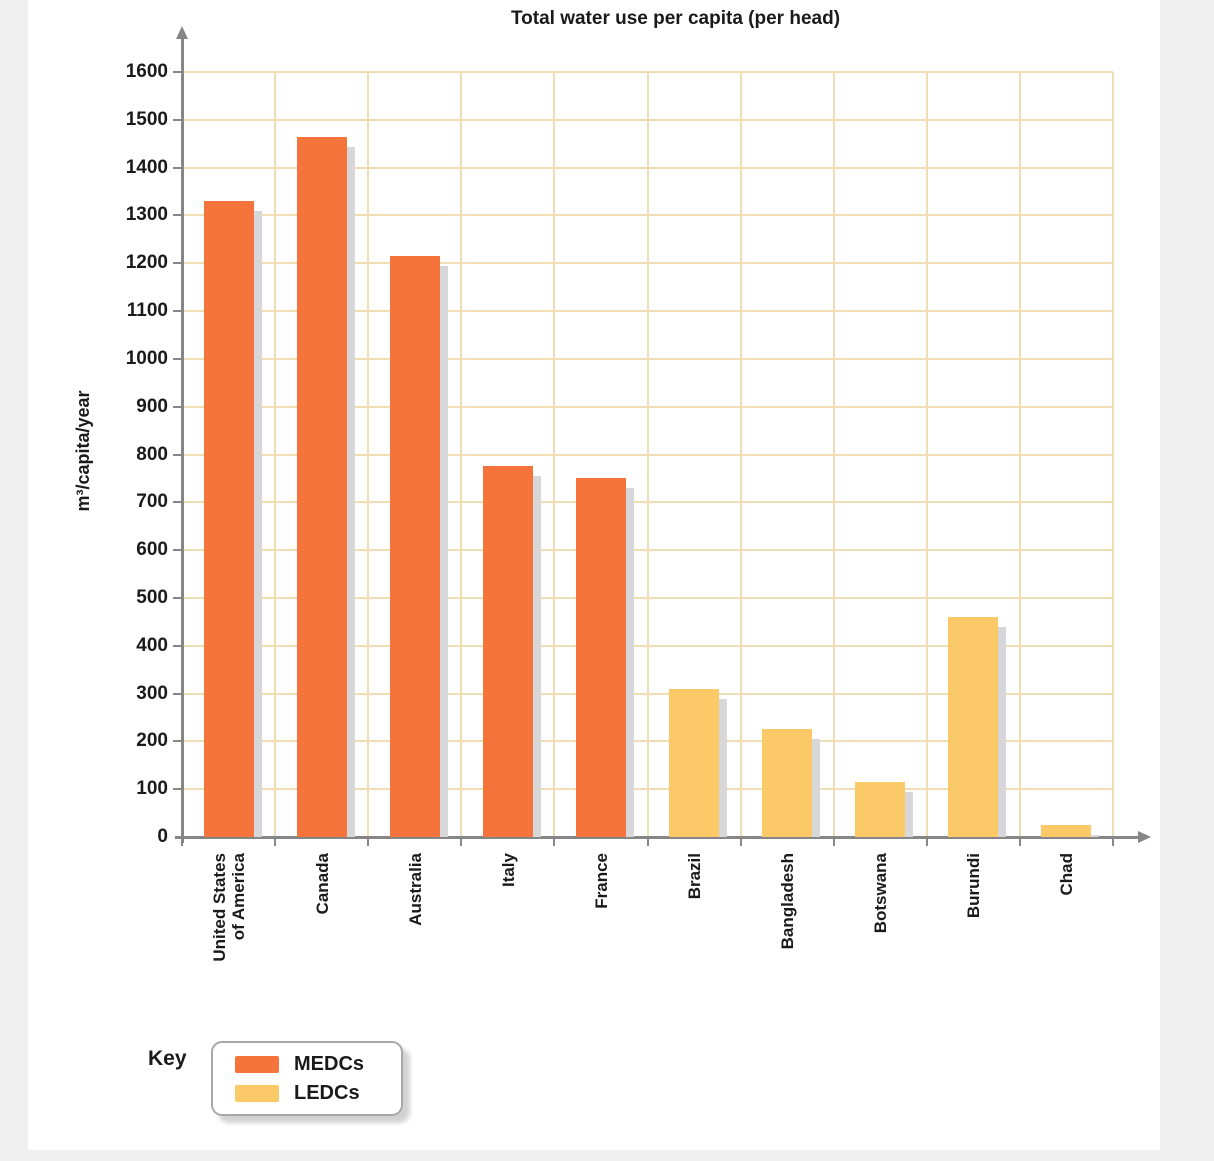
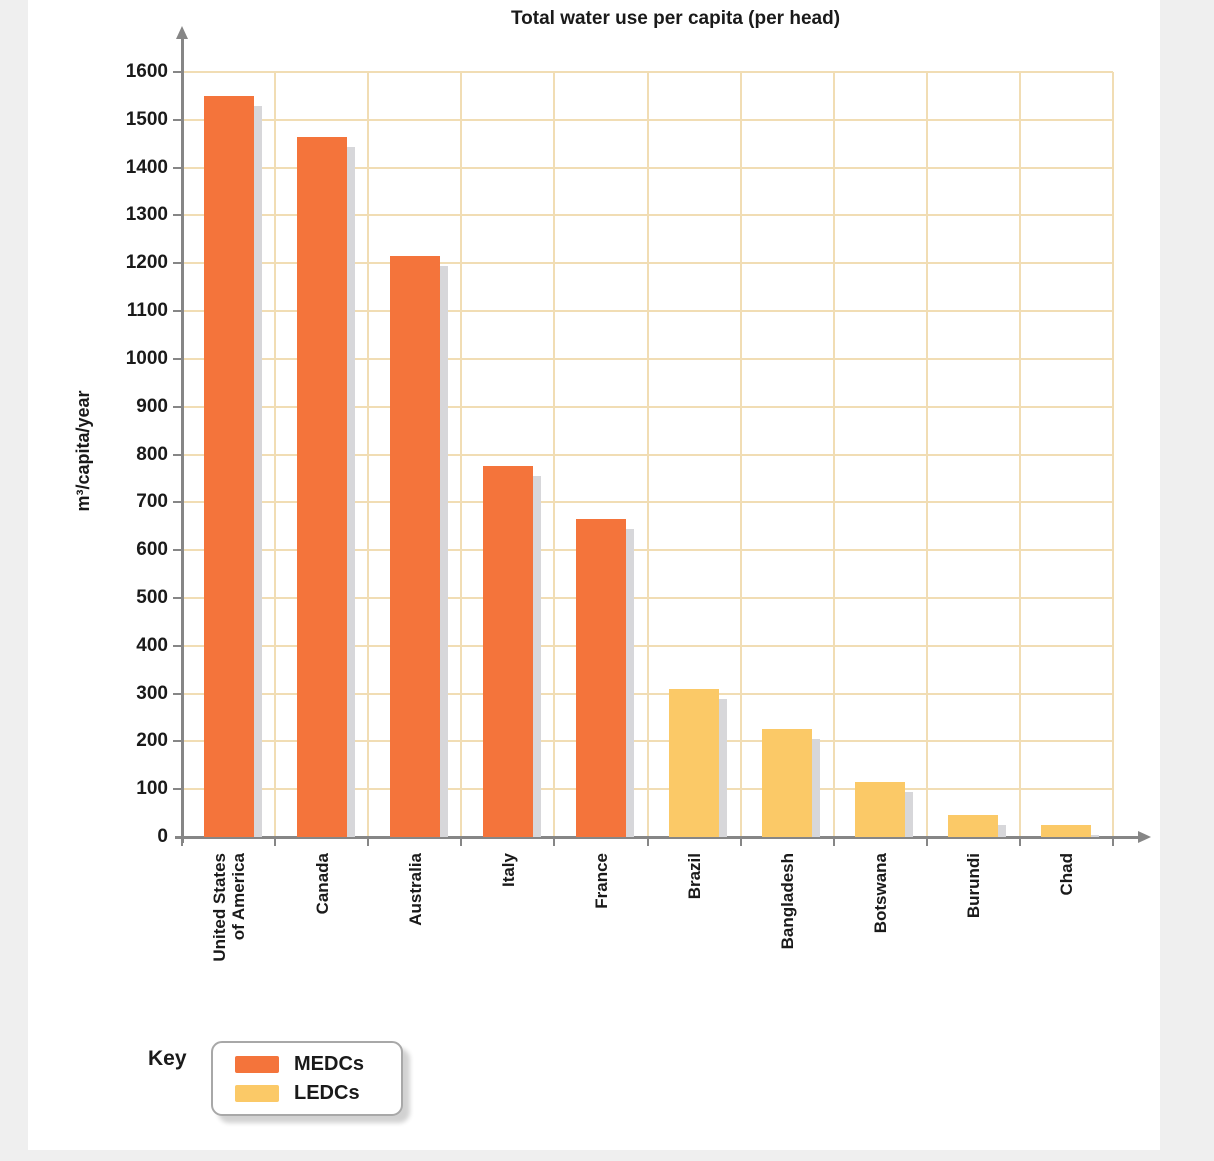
United States of America: 1330 -> 1550
France: 750 -> 660
Burundi: 460 -> 40
